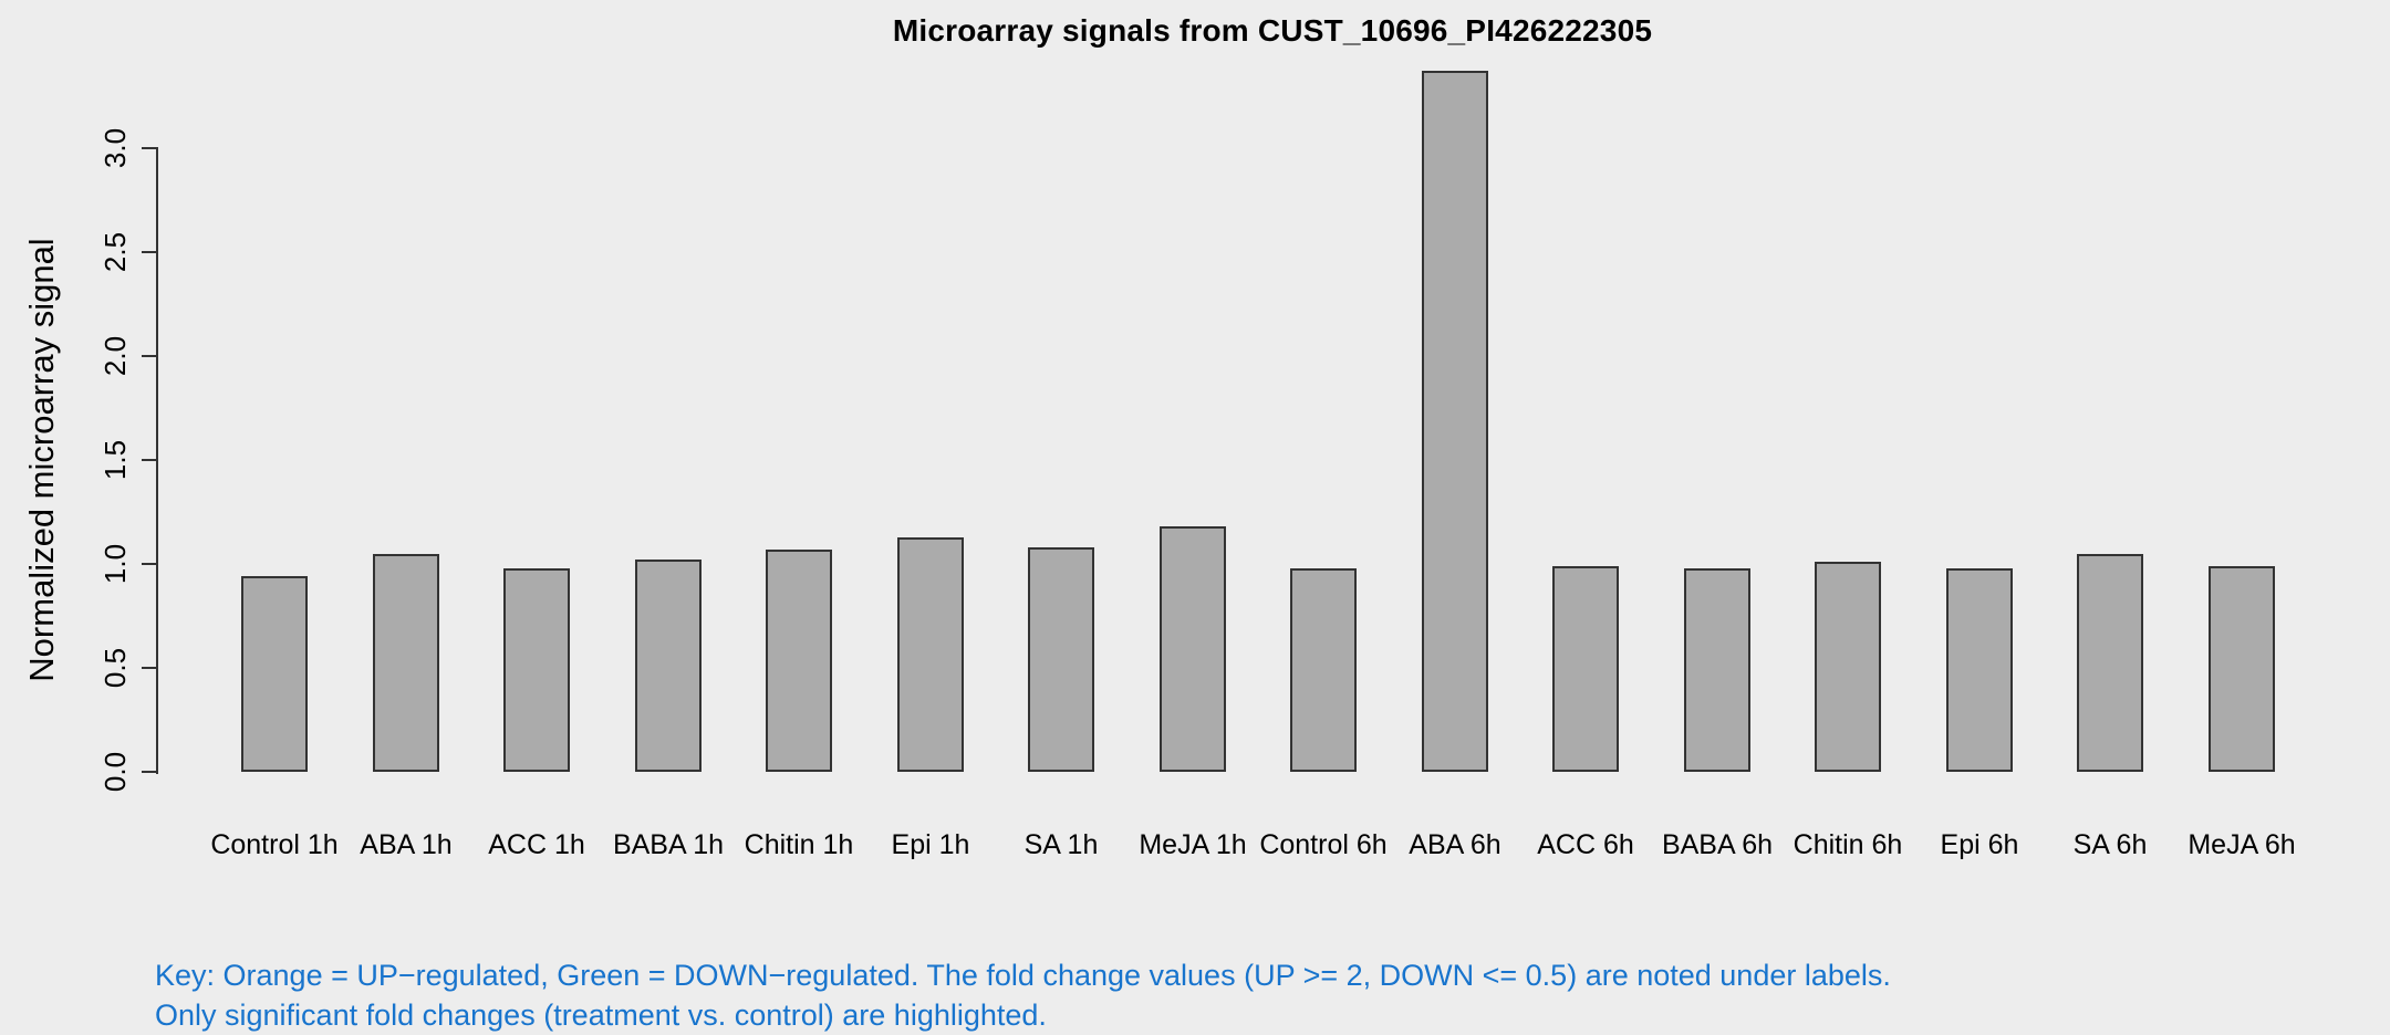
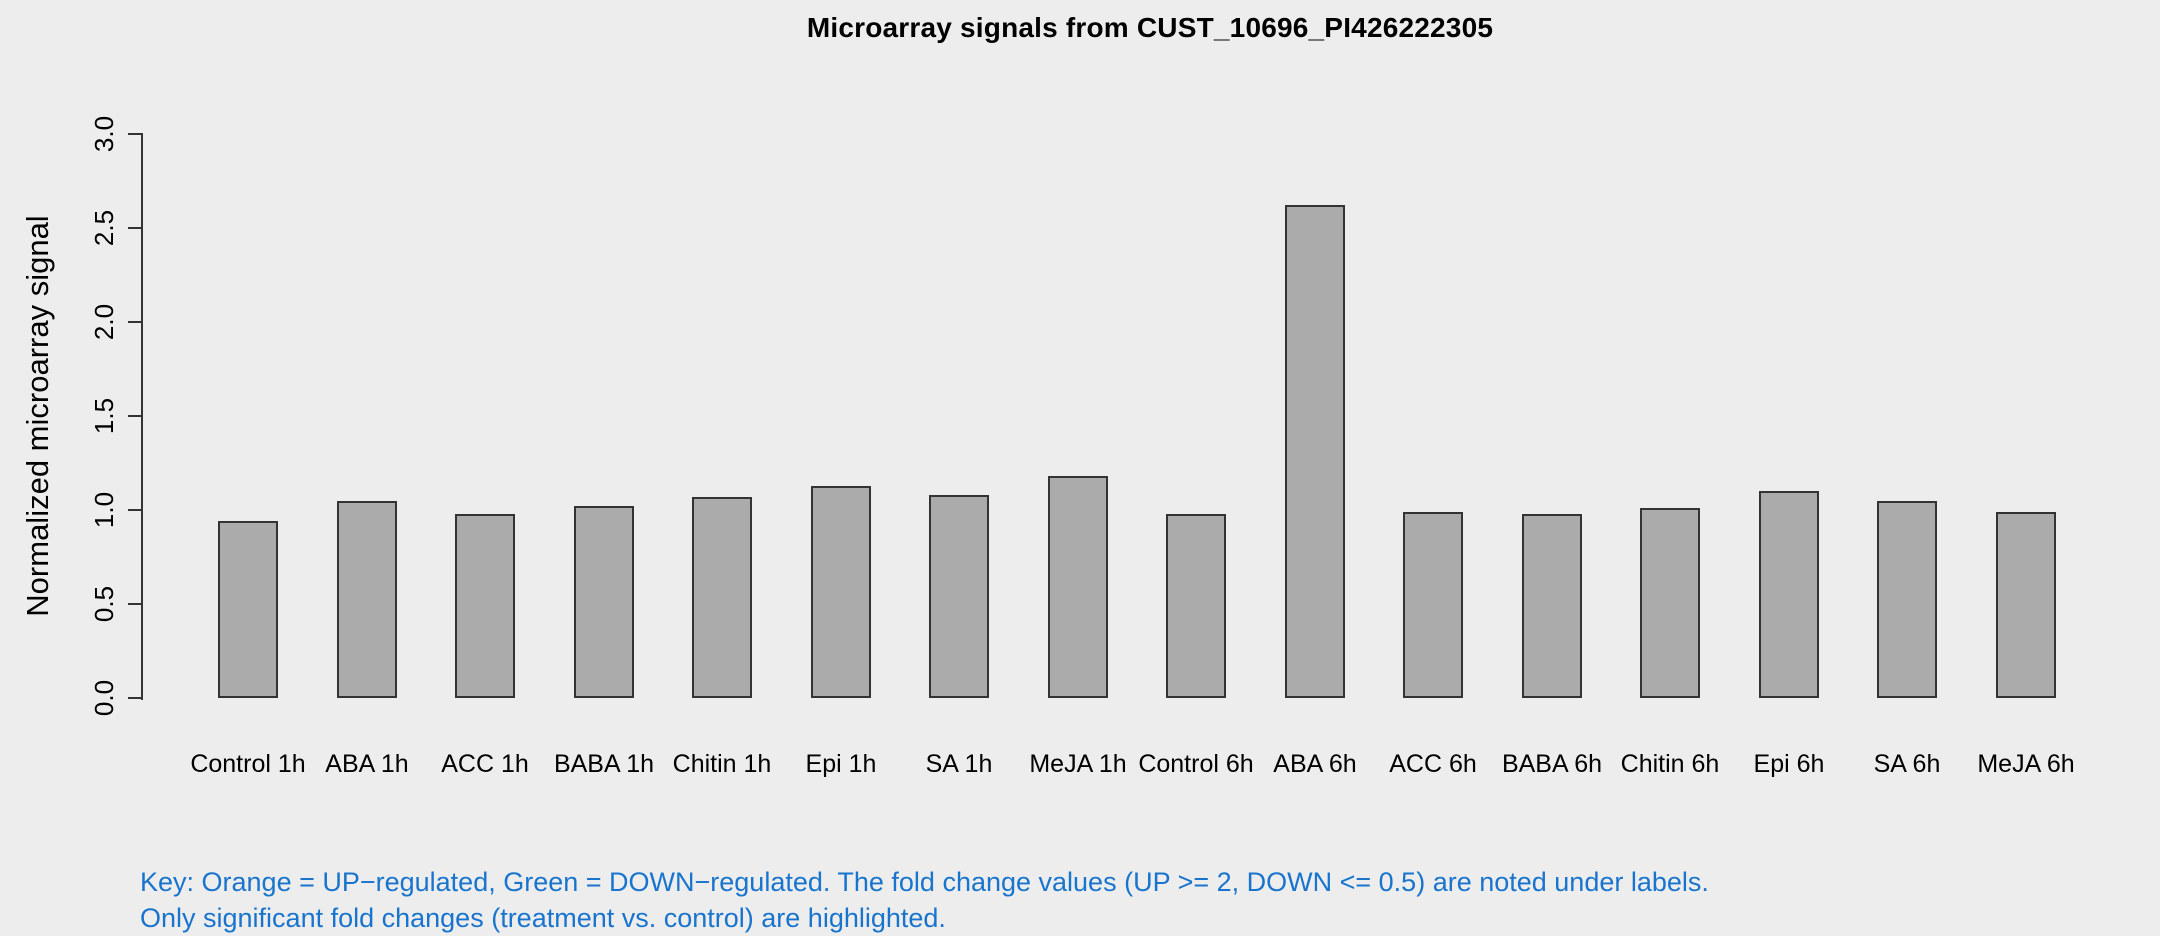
ABA 6h: 3.37 -> 2.62
Epi 6h: 0.98 -> 1.10
